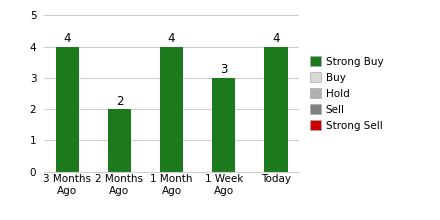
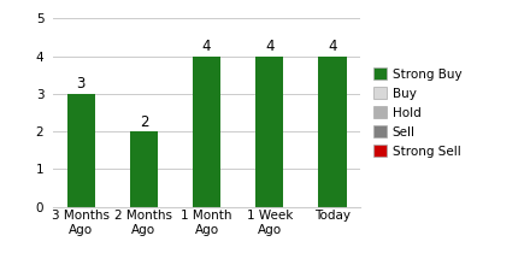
3 Months Ago: 4 -> 3
1 Week Ago: 3 -> 4
